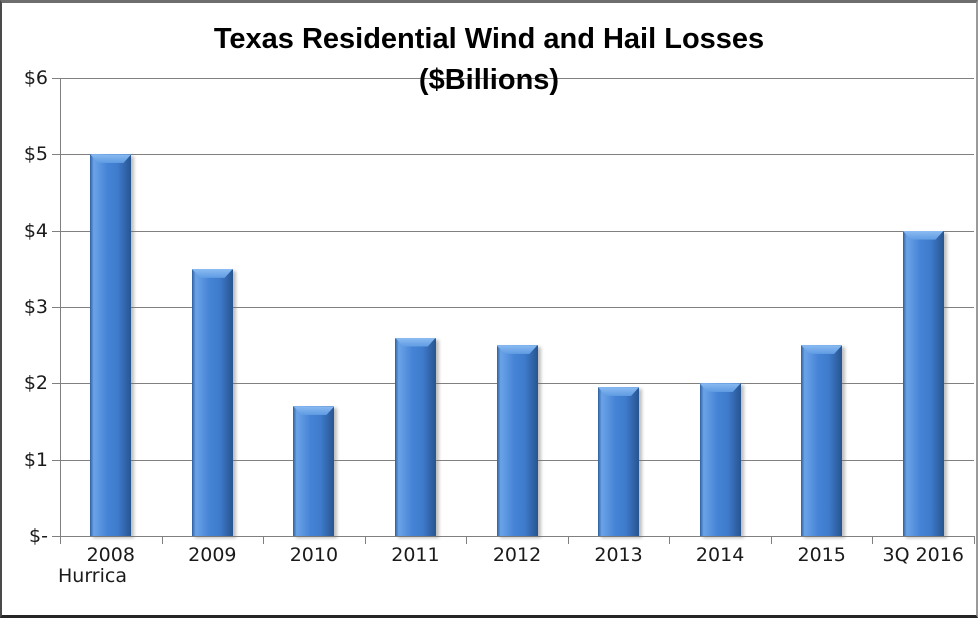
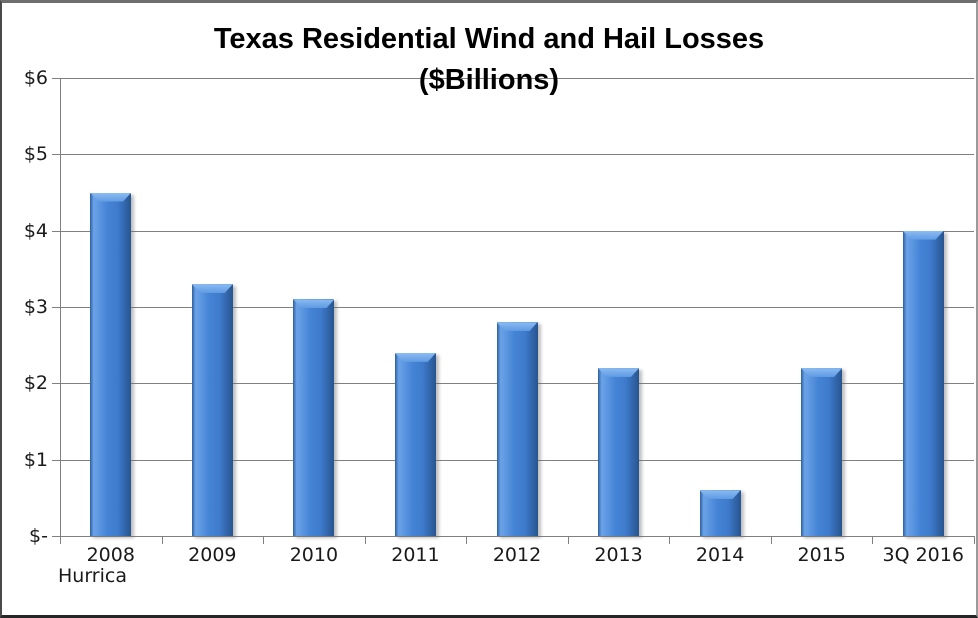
2008: $5.0 -> $4.5
2009: $3.5 -> $3.3
2010: $1.7 -> $3.1
2011: $2.6 -> $2.4
2012: $2.5 -> $2.8
2013: $1.9 -> $2.2
2014: $2.0 -> $0.6
2015: $2.5 -> $2.2
